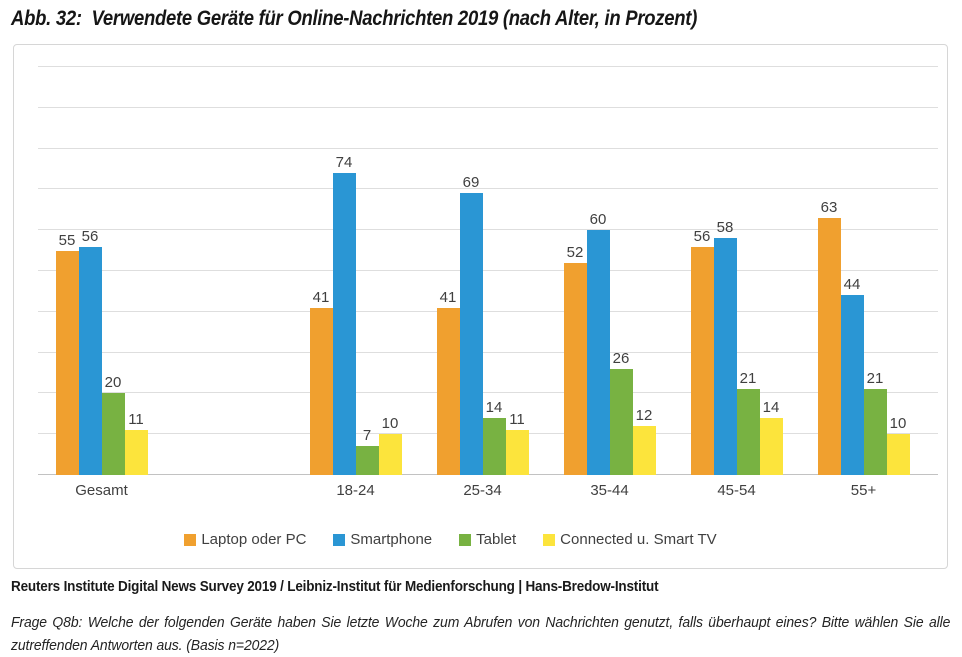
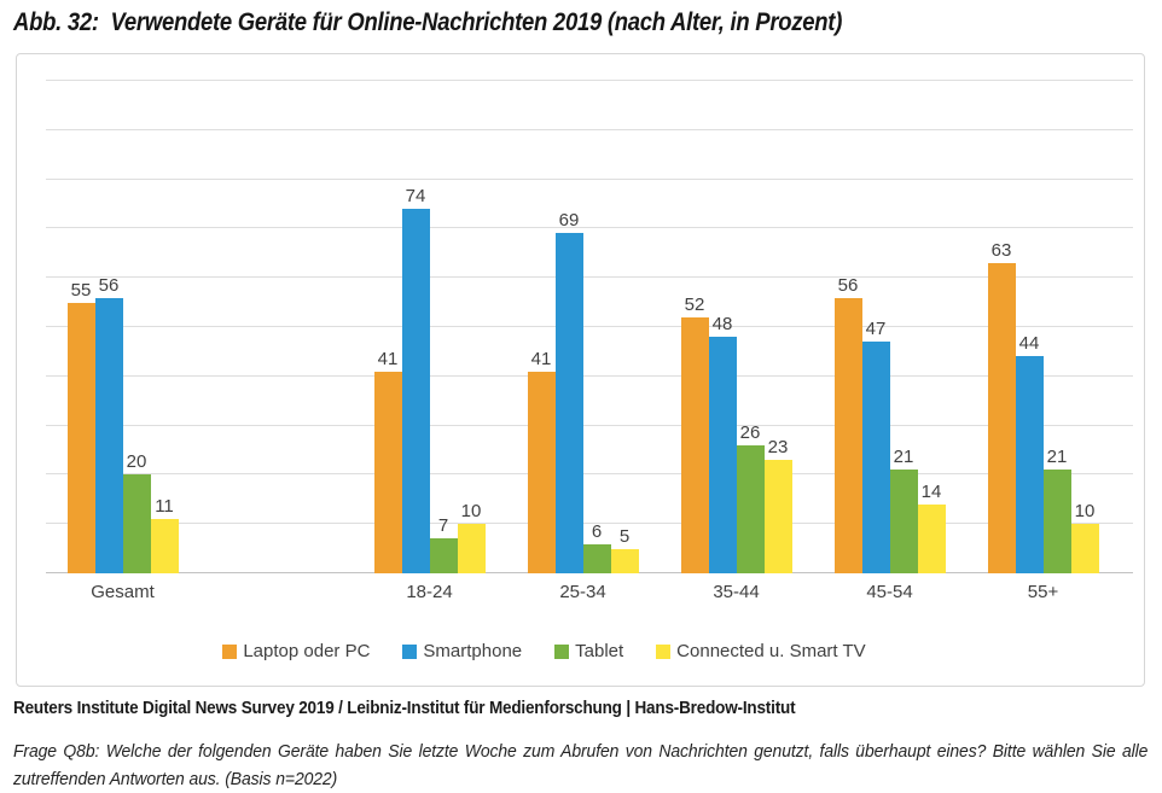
Tablet/25-34: 14 -> 6
Connected u. Smart TV/25-34: 11 -> 5
Smartphone/35-44: 60 -> 48
Connected u. Smart TV/35-44: 12 -> 23
Smartphone/45-54: 58 -> 47
